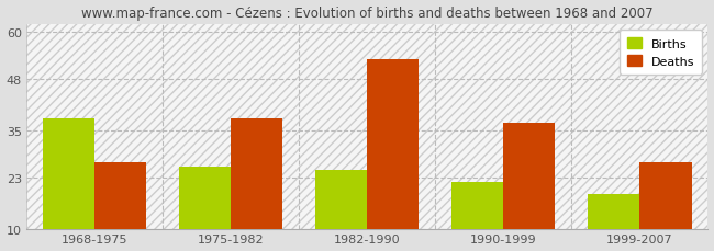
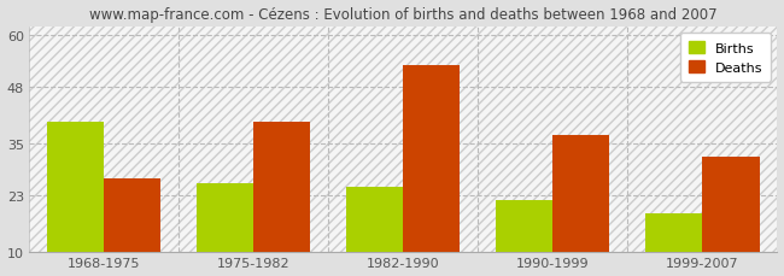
Births/1968-1975: 38 -> 40
Deaths/1975-1982: 38 -> 40
Deaths/1999-2007: 27 -> 32
